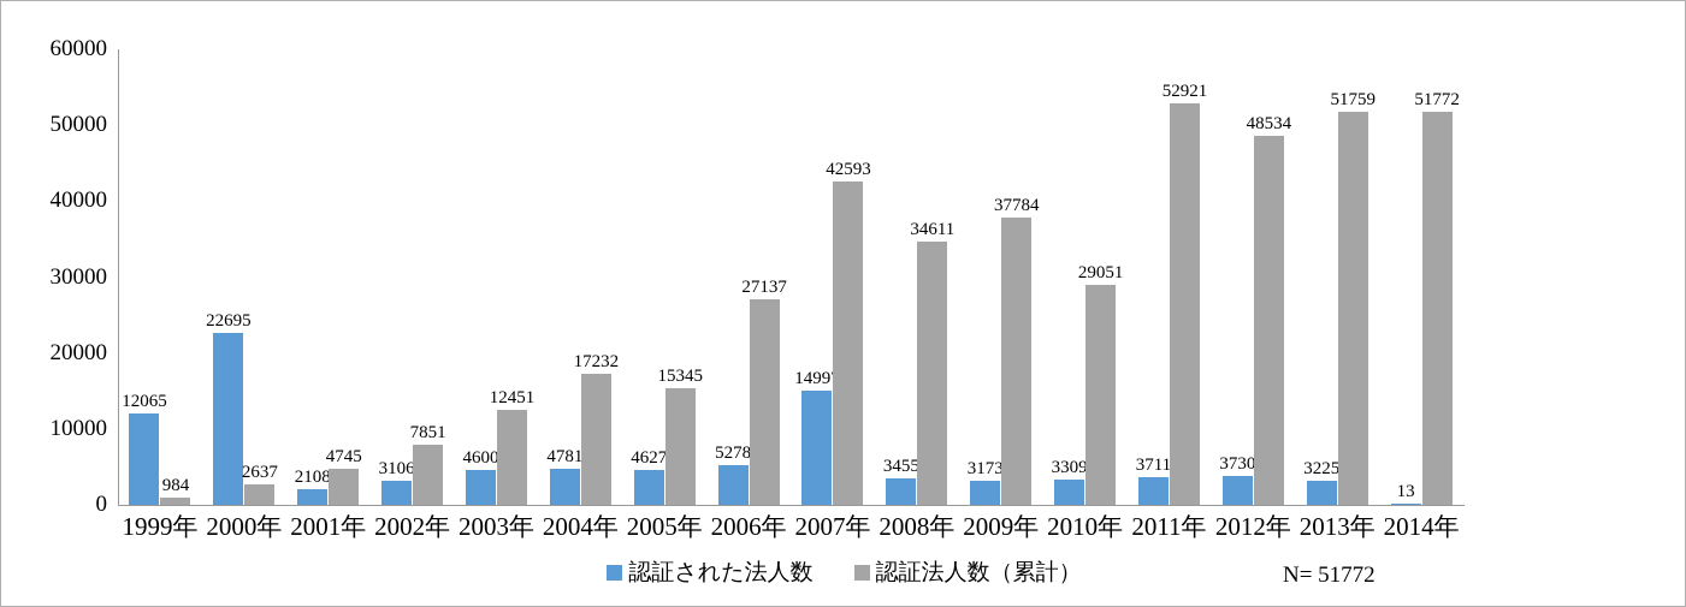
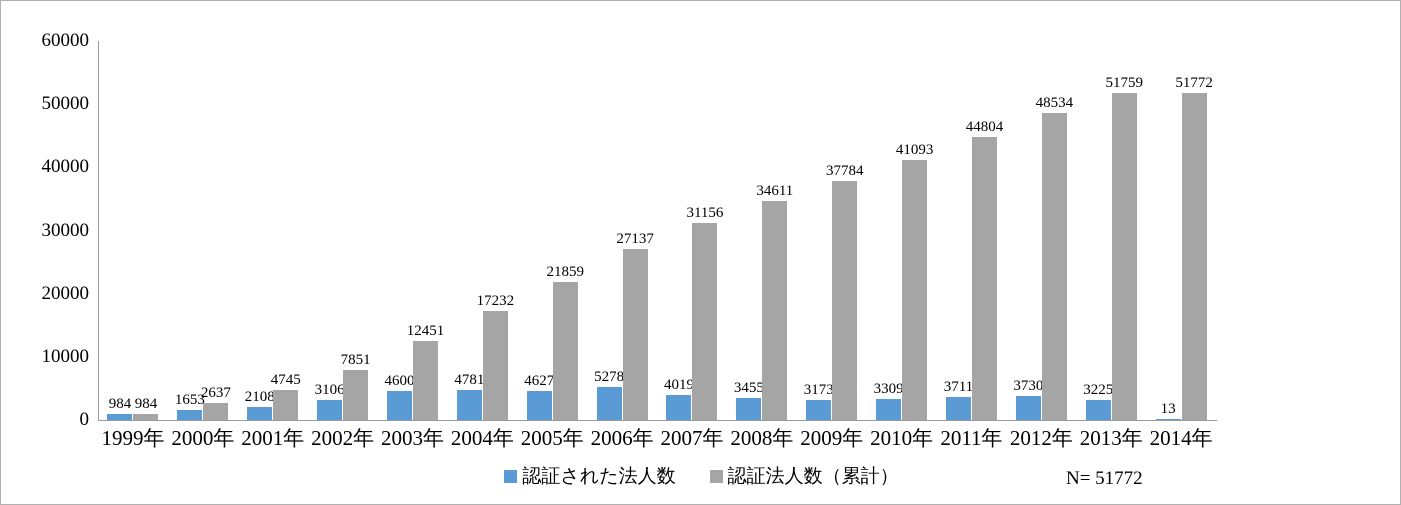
認証された法人数/1999年: 12065 -> 984
認証された法人数/2000年: 22695 -> 1653
認証法人数（累計）/2005年: 15345 -> 21859
認証された法人数/2007年: 14997 -> 4019
認証法人数（累計）/2007年: 42593 -> 31156
認証法人数（累計）/2010年: 29051 -> 41093
認証法人数（累計）/2011年: 52921 -> 44804
